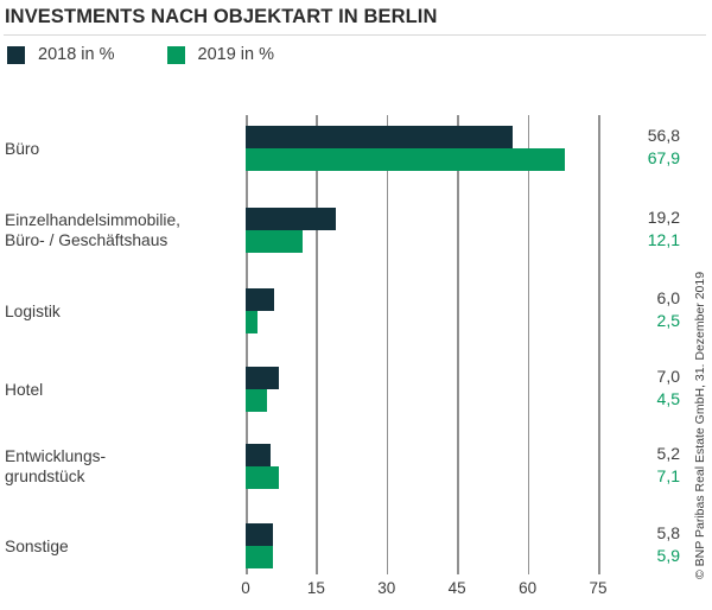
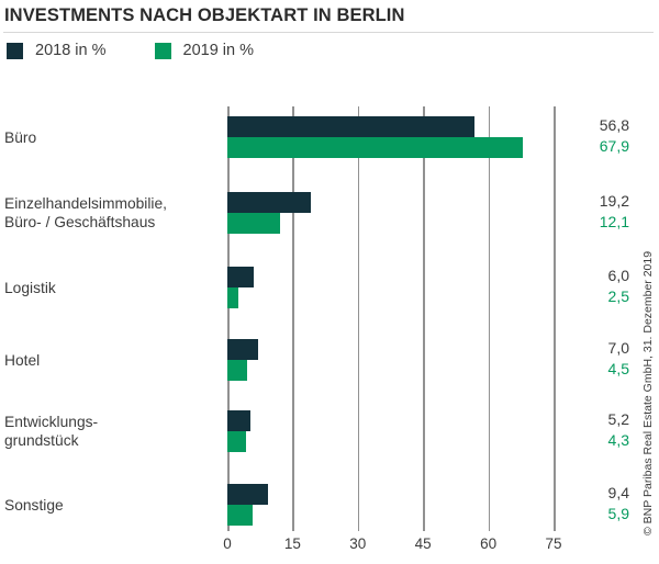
2019 in %/Entwicklungs- grundstück: 7,1 -> 4,3
2018 in %/Sonstige: 5,8 -> 9,4
